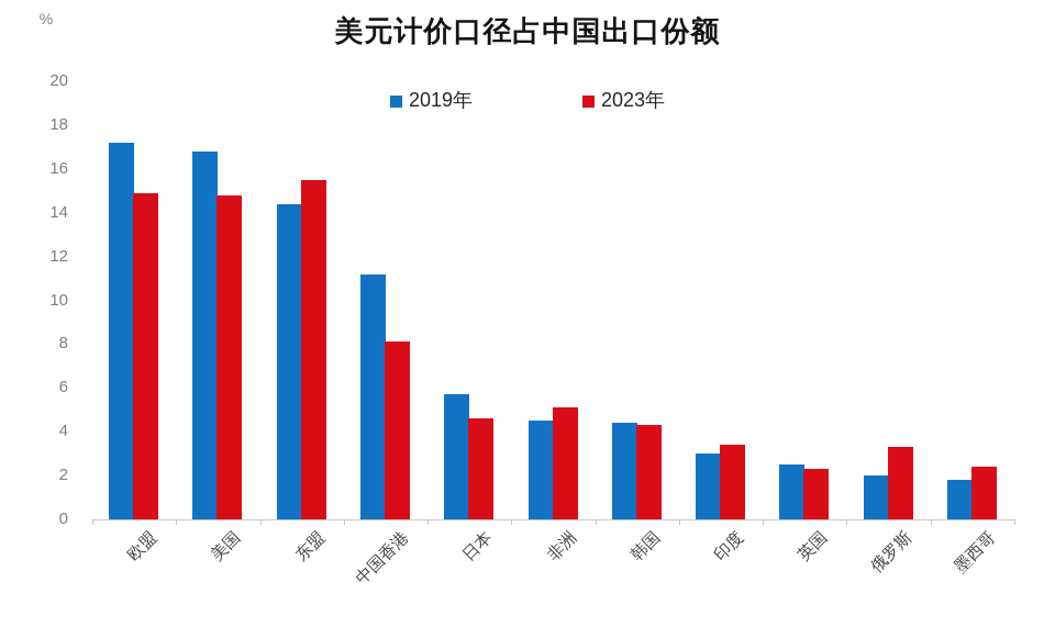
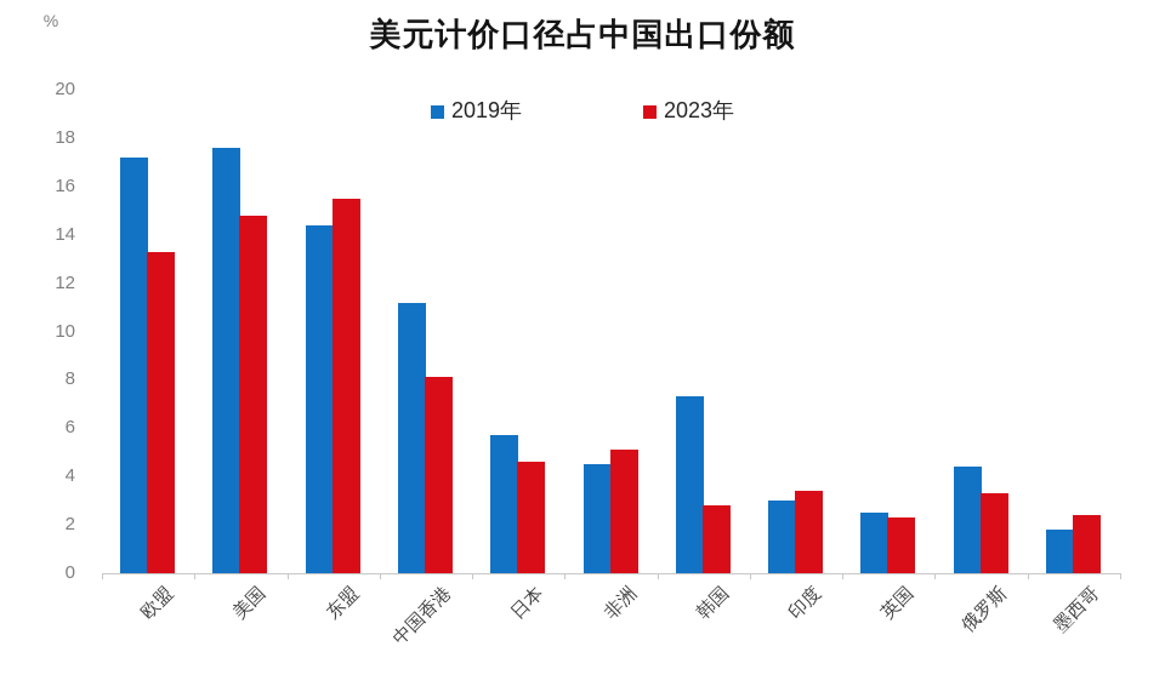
2023年/欧盟: 14.9 -> 13.3
2019年/美国: 16.8 -> 17.6
2019年/韩国: 4.4 -> 7.3
2023年/韩国: 4.3 -> 2.8
2019年/俄罗斯: 2.0 -> 4.4
